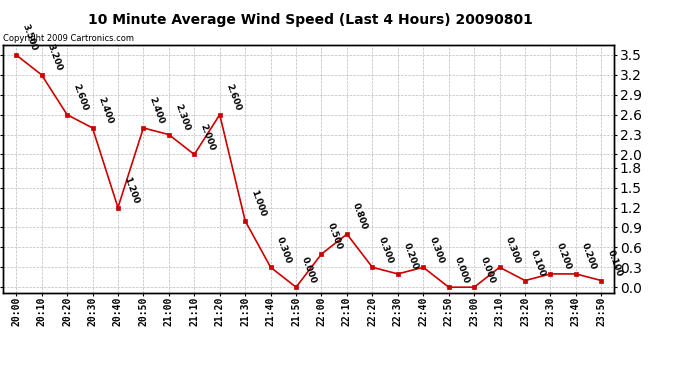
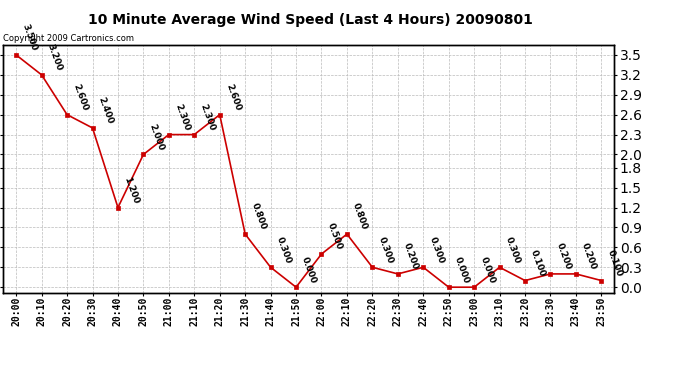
20:50: 2.400 -> 2.000
21:10: 2.000 -> 2.300
21:30: 1.000 -> 0.800
